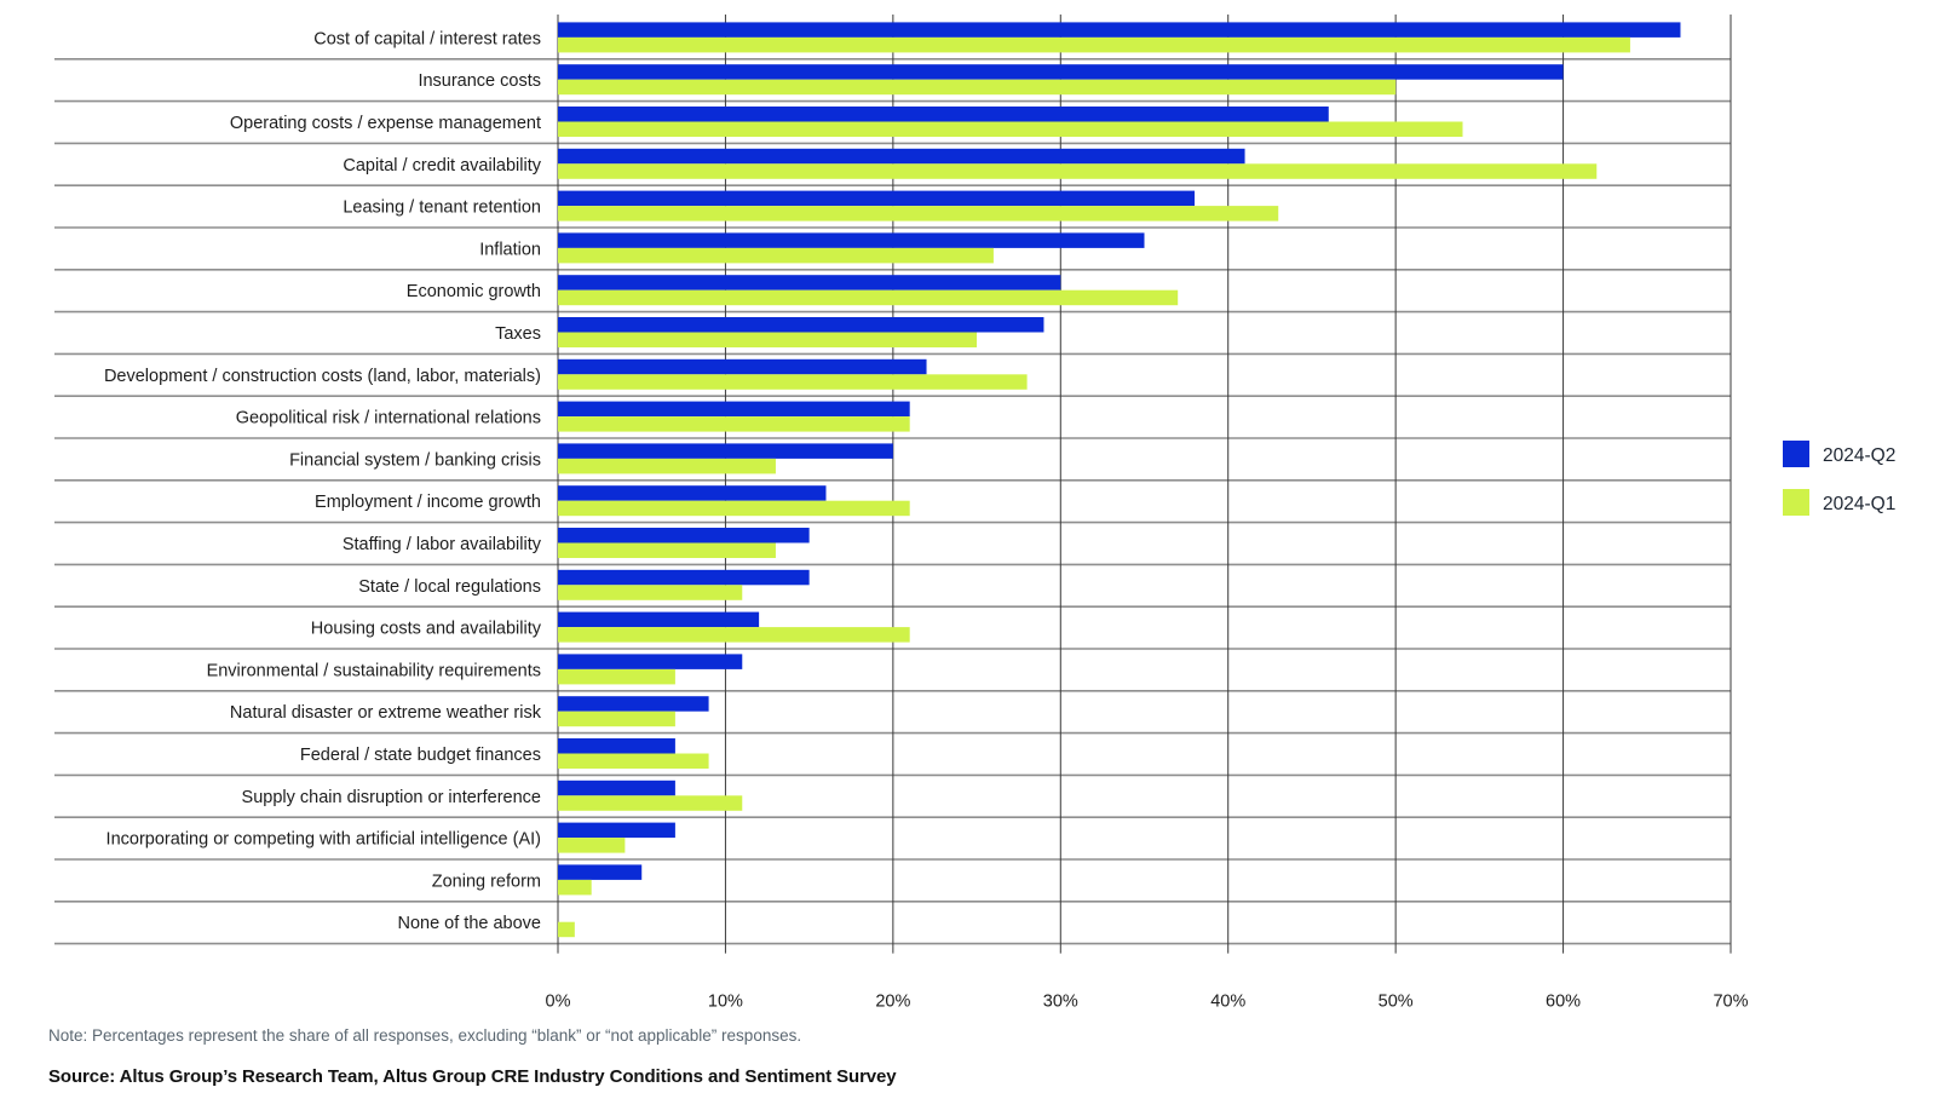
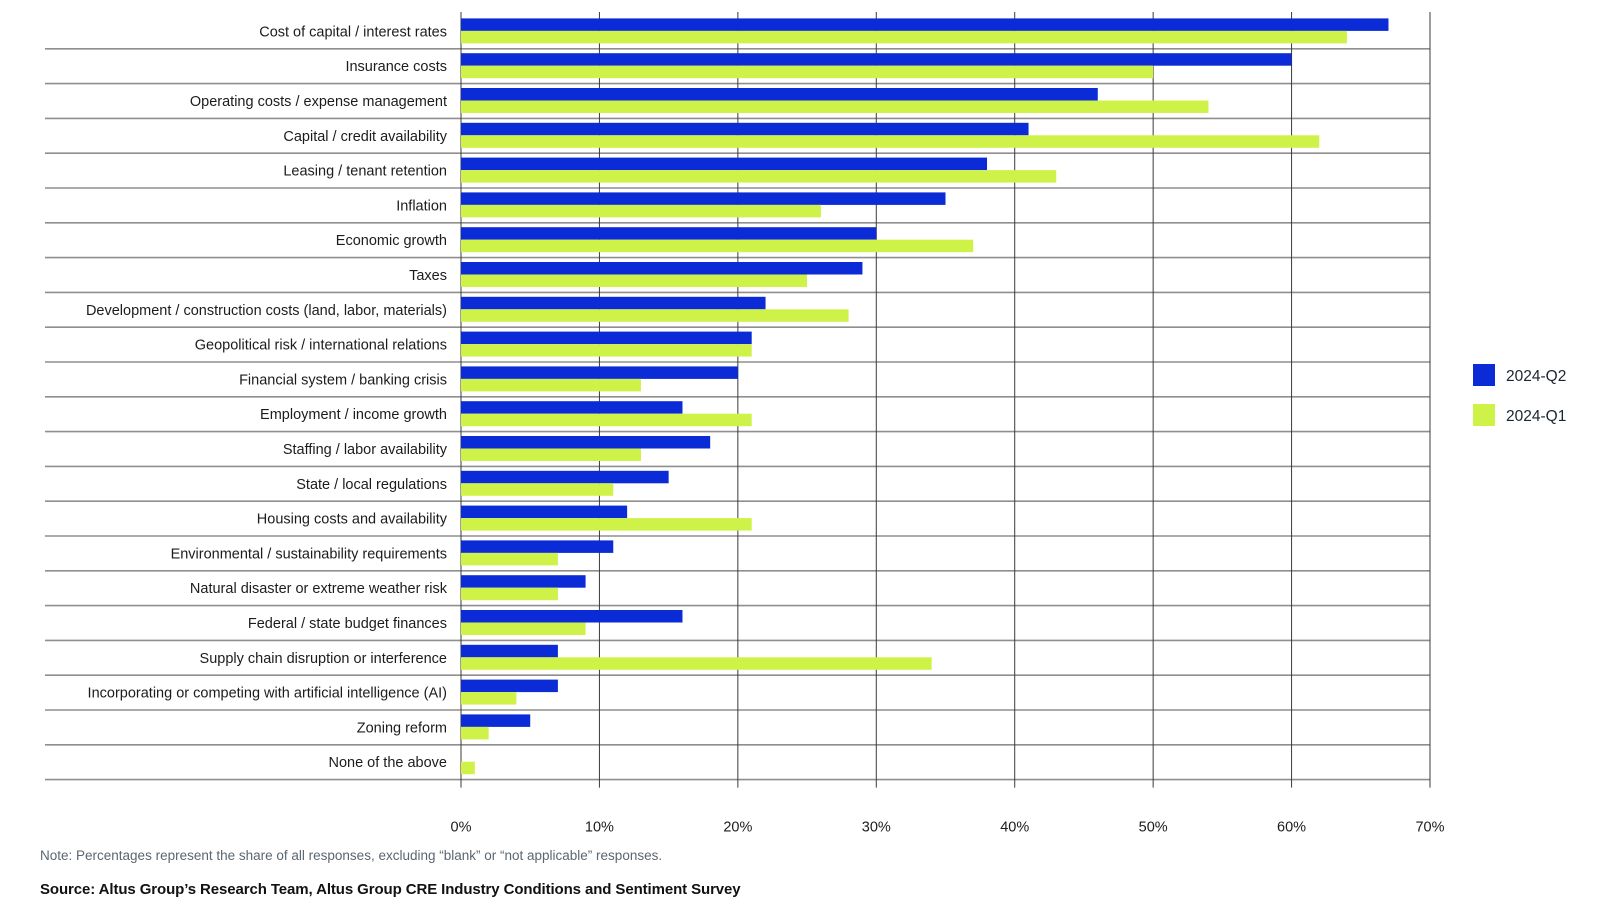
2024-Q2/Staffing / labor availability: 15% -> 18%
2024-Q2/Federal / state budget finances: 7% -> 16%
2024-Q1/Supply chain disruption or interference: 11% -> 34%
